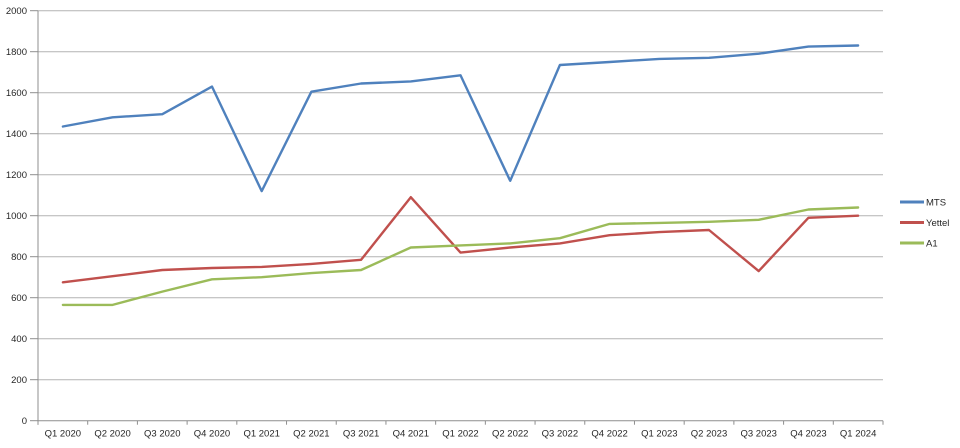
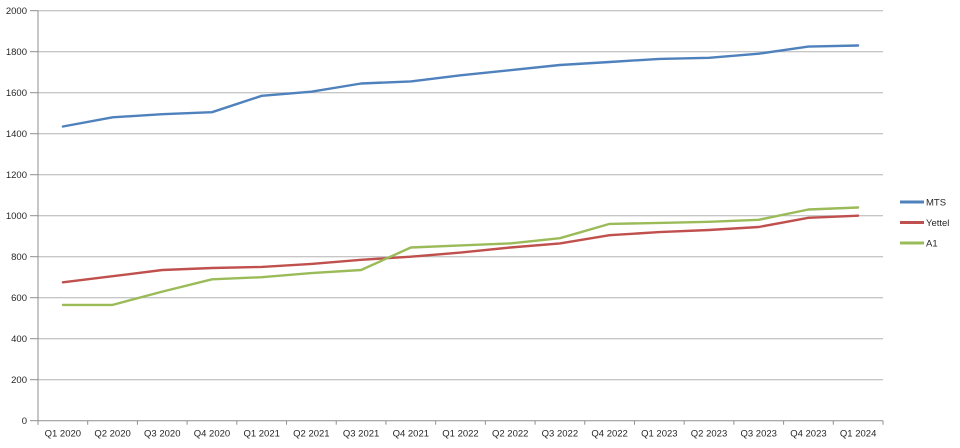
MTS/Q4 2020: 1630 -> 1500
MTS/Q1 2021: 1120 -> 1580
Yettel/Q4 2021: 1090 -> 800
MTS/Q2 2022: 1170 -> 1710
Yettel/Q3 2023: 730 -> 940
